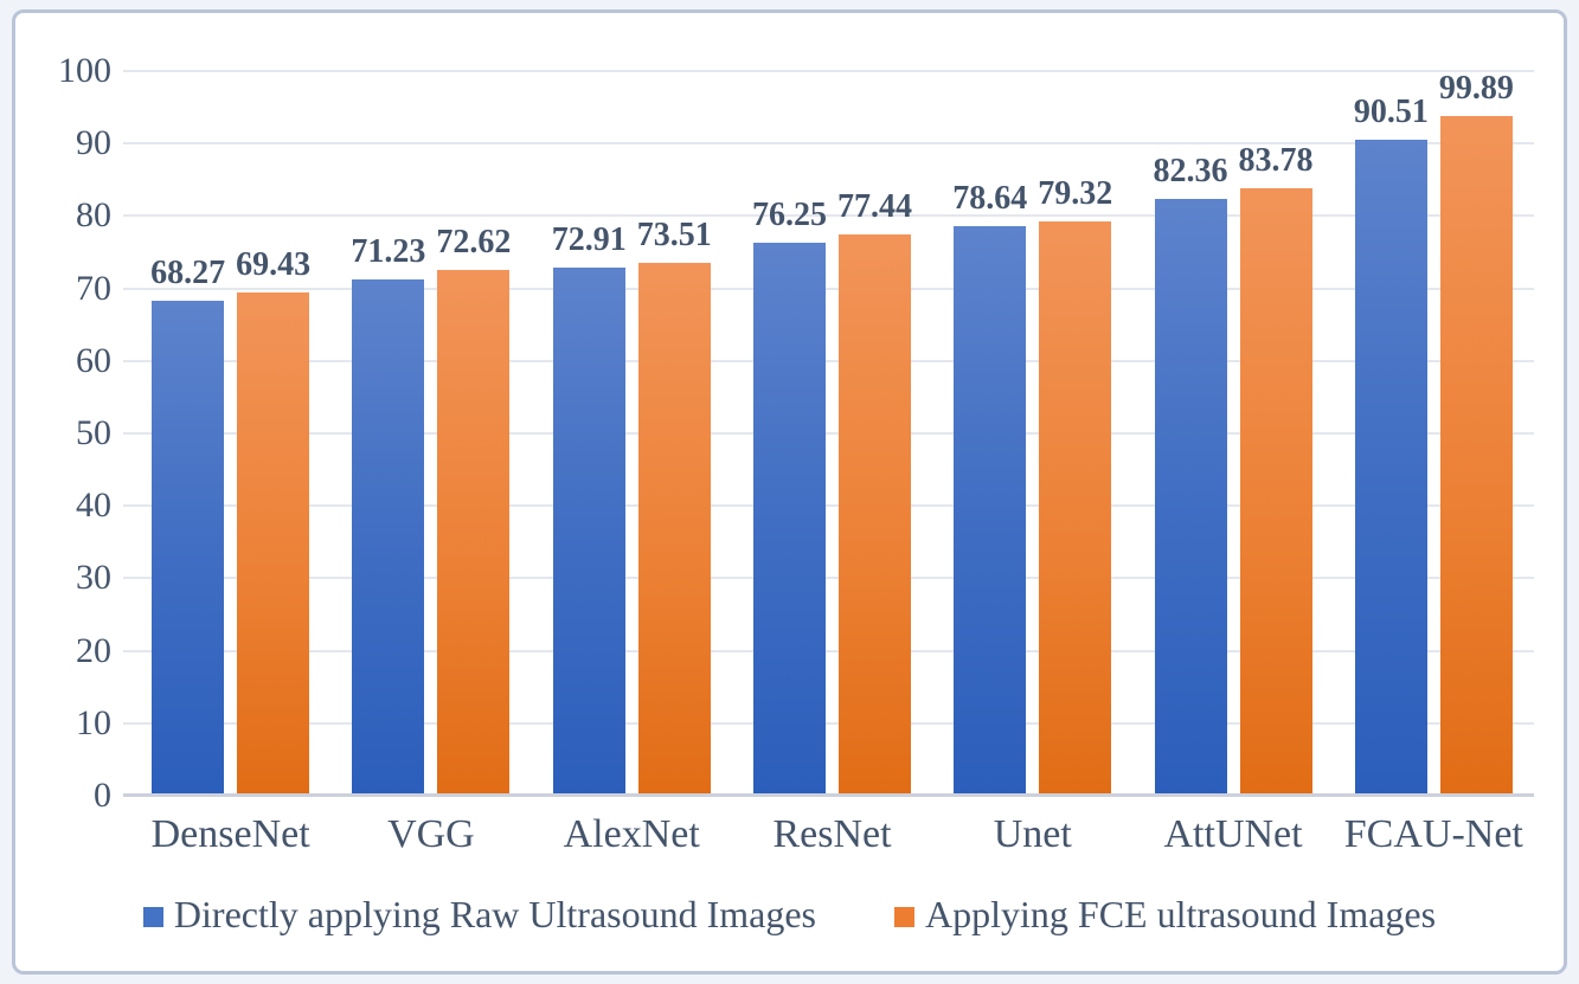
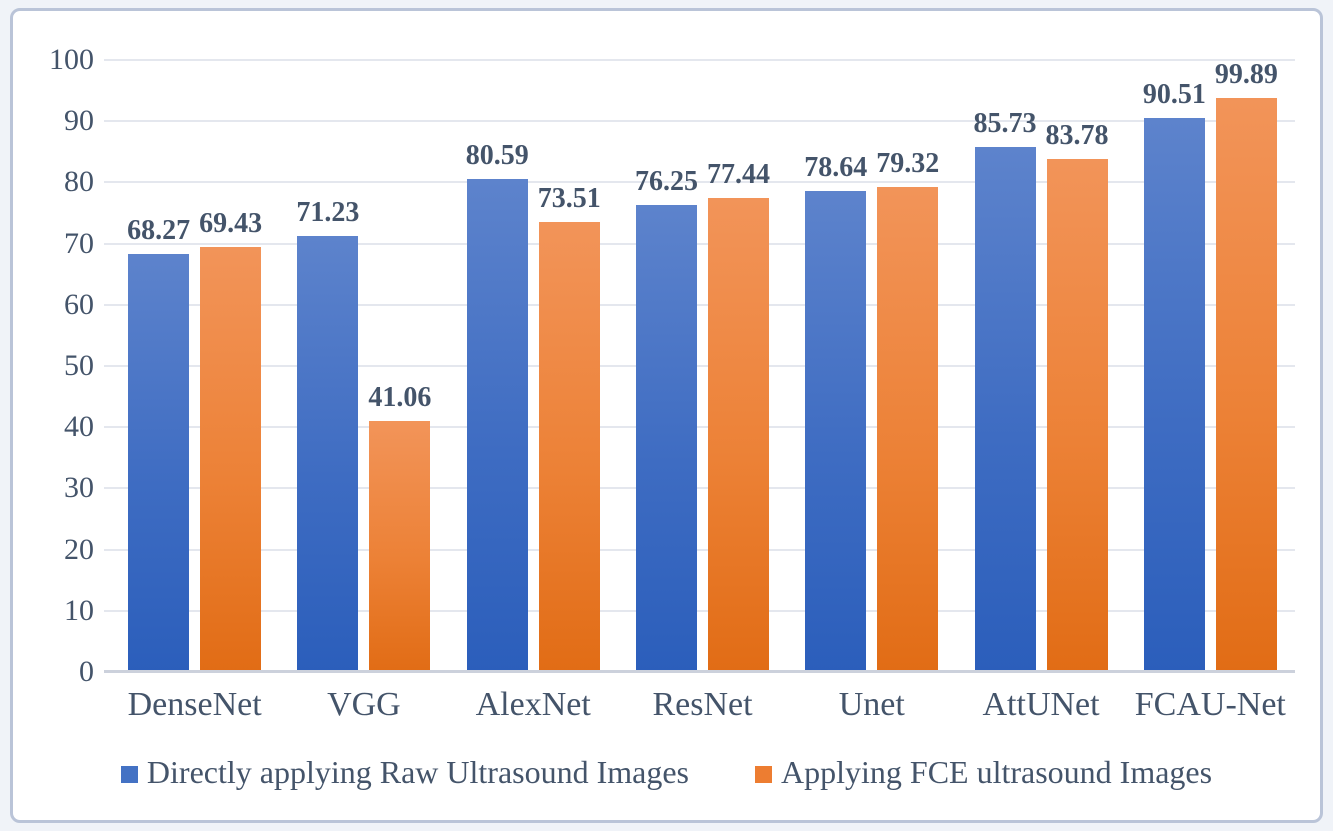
Applying FCE ultrasound Images/VGG: 72.62 -> 41.06
Directly applying Raw Ultrasound Images/AlexNet: 72.91 -> 80.59
Directly applying Raw Ultrasound Images/AttUNet: 82.36 -> 85.73
